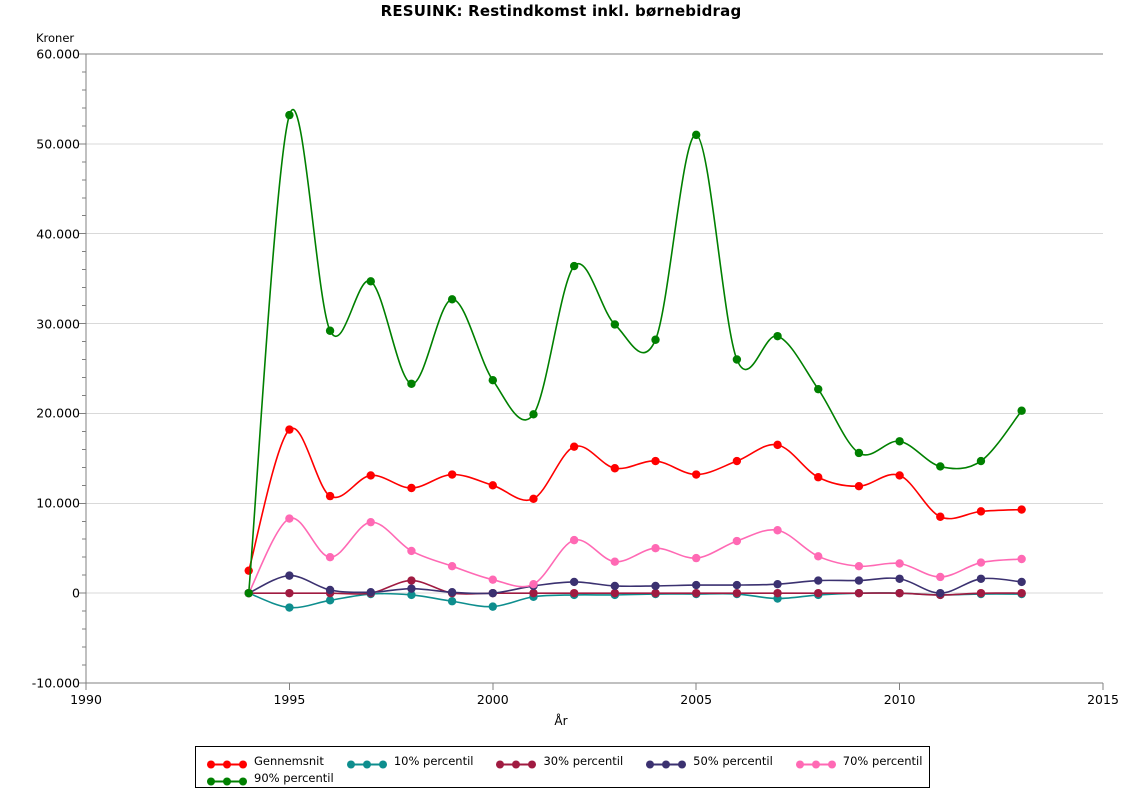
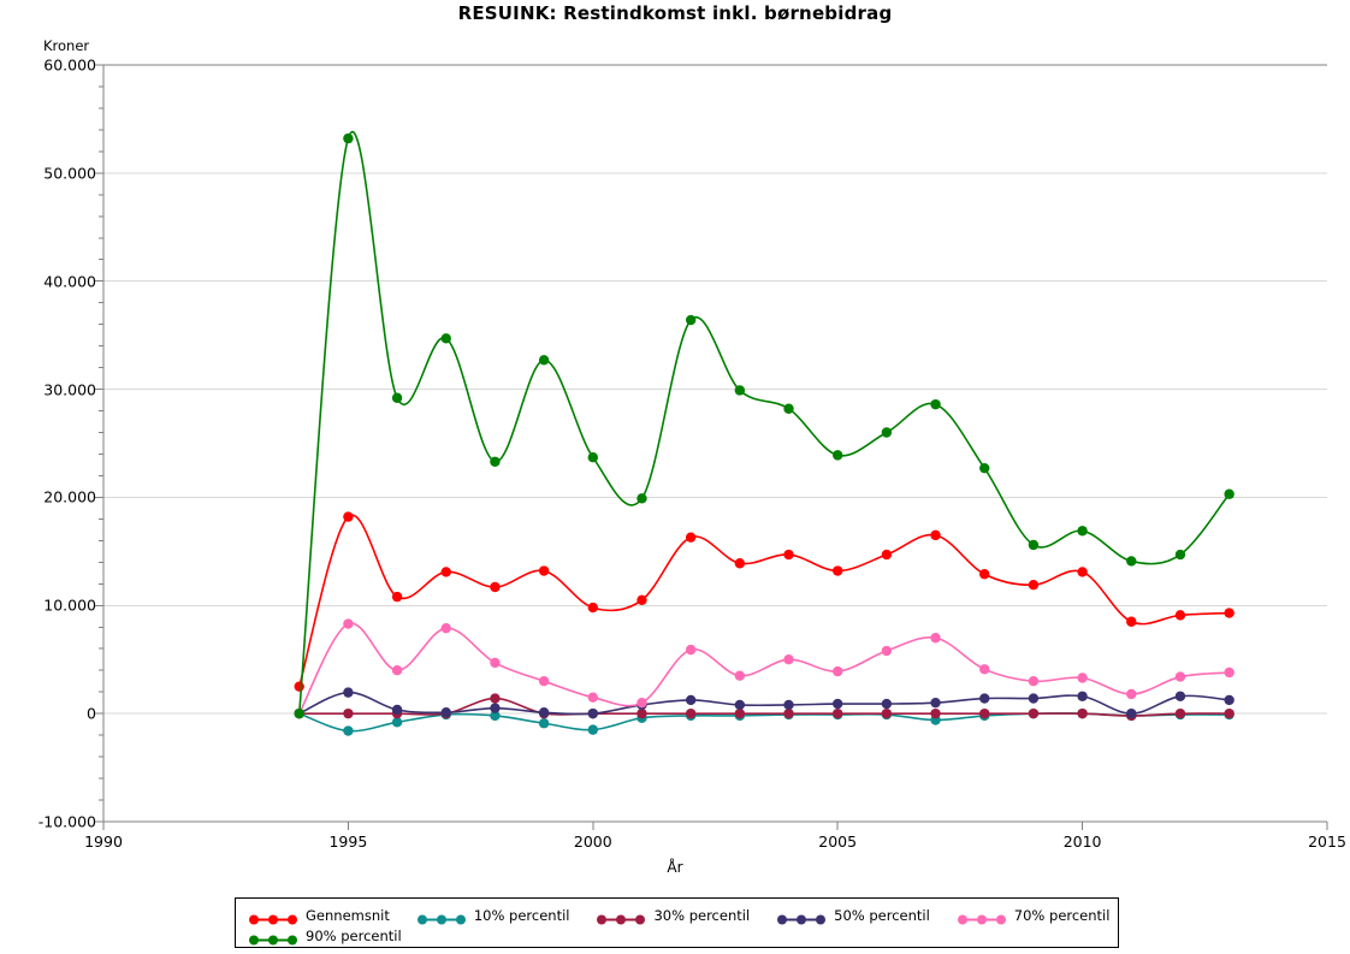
Gennemsnit/2000: 12000 -> 10000
90% percentil/2005: 51000 -> 24000
